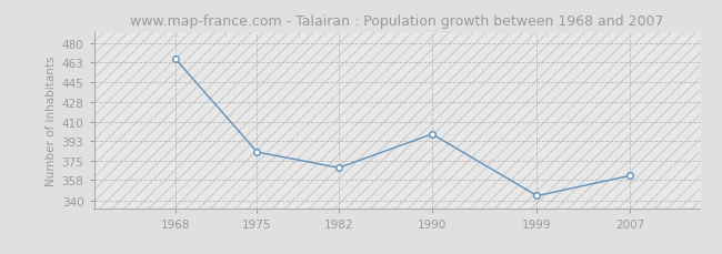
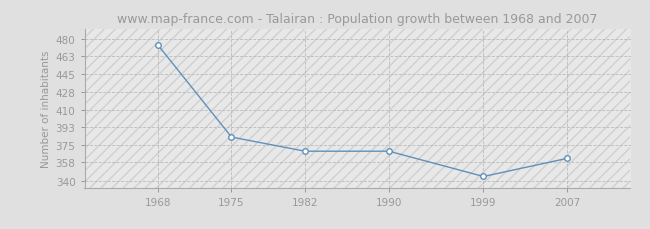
1968: 466 -> 474
1990: 399 -> 369
